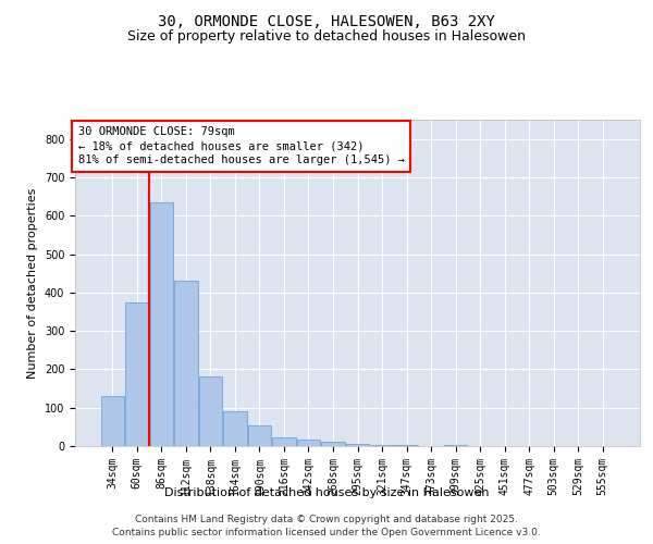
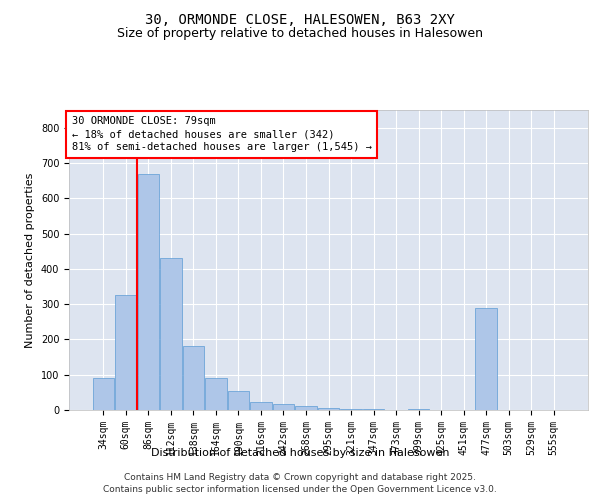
34sqm: 130 -> 90
60sqm: 375 -> 325
86sqm: 635 -> 670
477sqm: 1 -> 290
